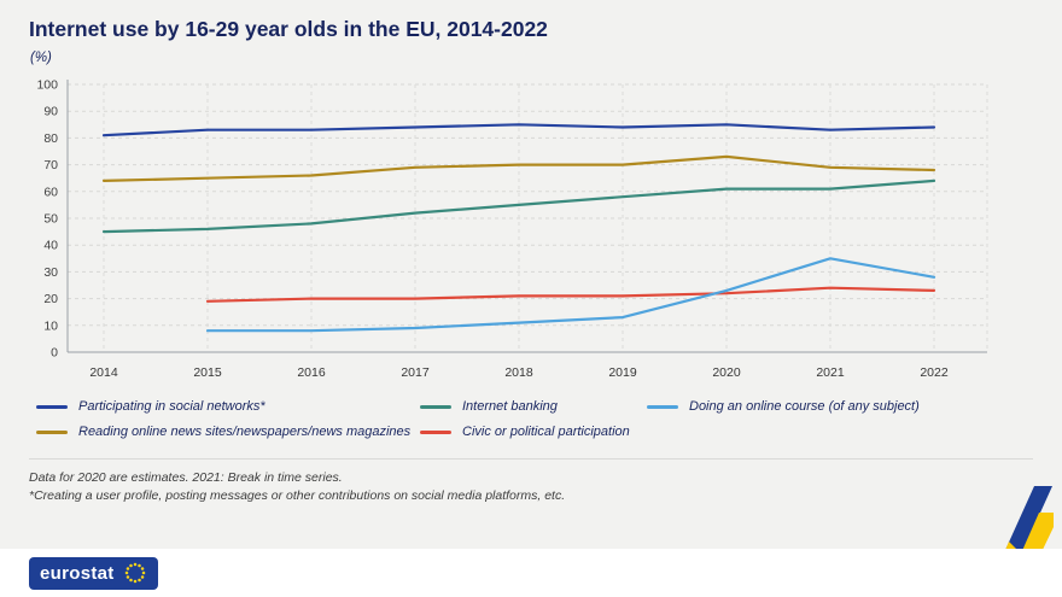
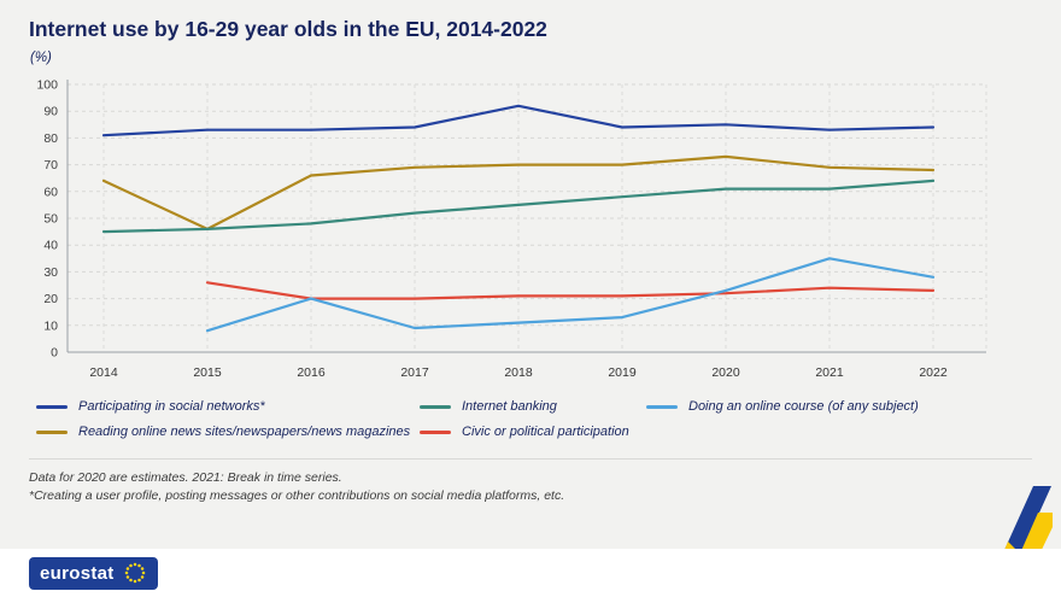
Reading online news sites/newspapers/news magazines/2015: 65 -> 46
Civic or political participation/2015: 19 -> 26
Doing an online course (of any subject)/2016: 8 -> 20
Participating in social networks*/2018: 85 -> 92
